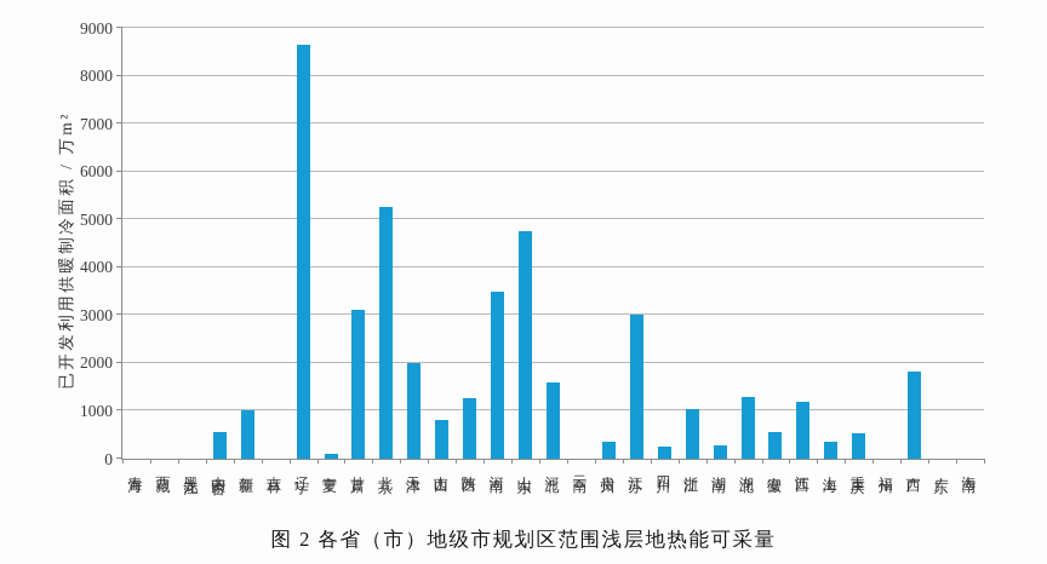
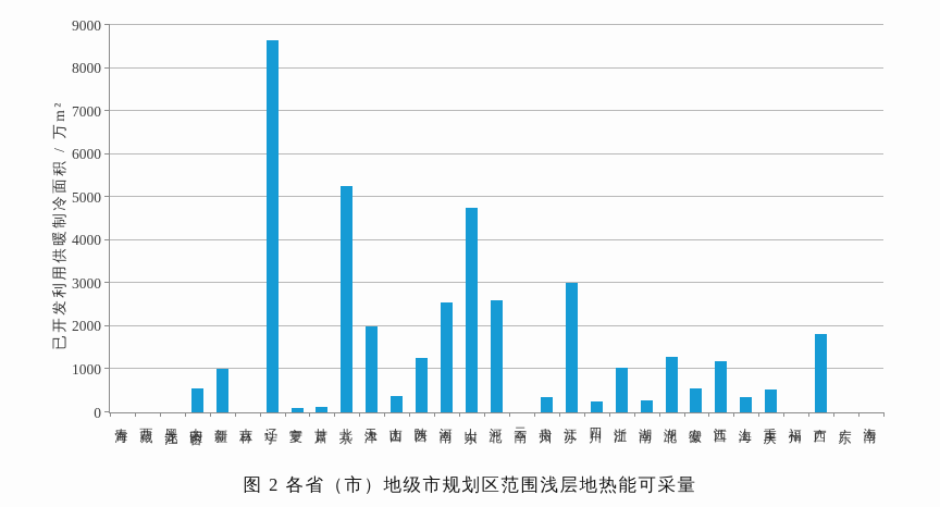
甘肃: 3100 -> 100
山西: 800 -> 400
河南: 3500 -> 2600
河北: 1600 -> 2600
